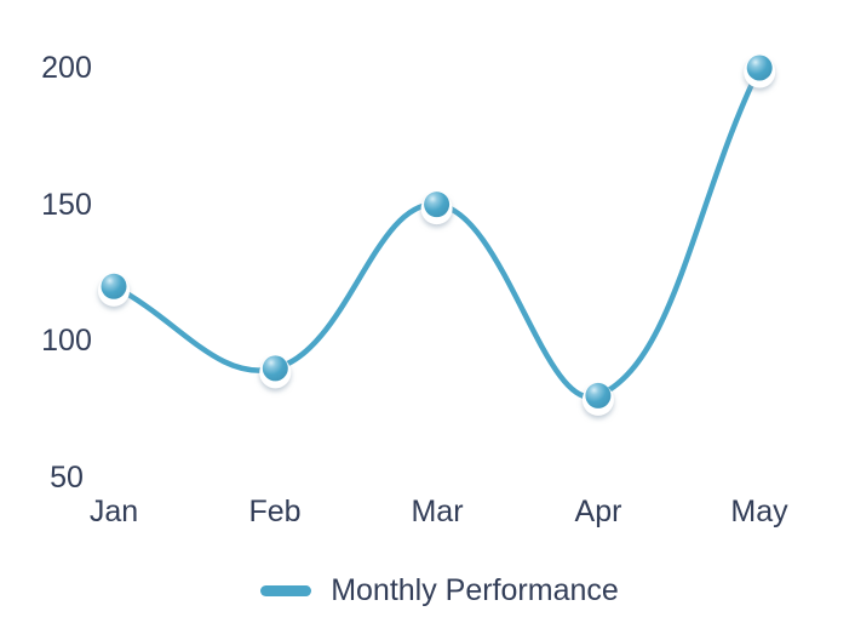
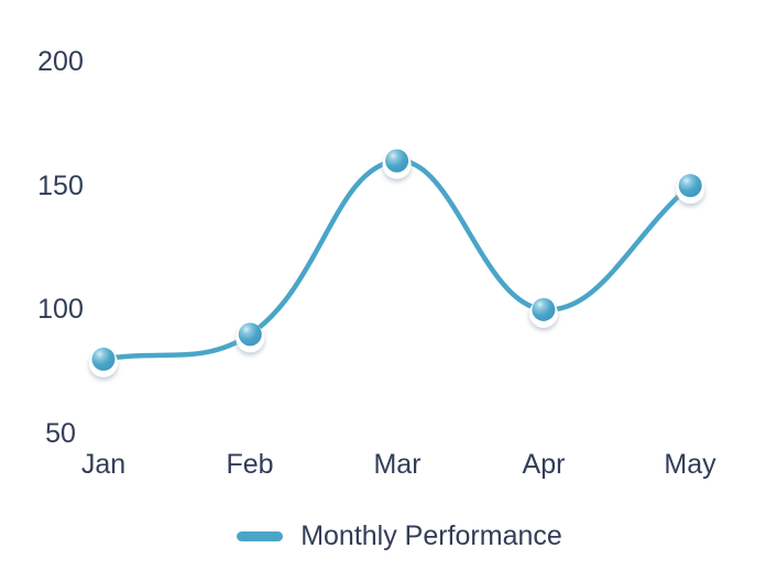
Jan: 120 -> 80
Mar: 150 -> 160
Apr: 80 -> 100
May: 200 -> 150
